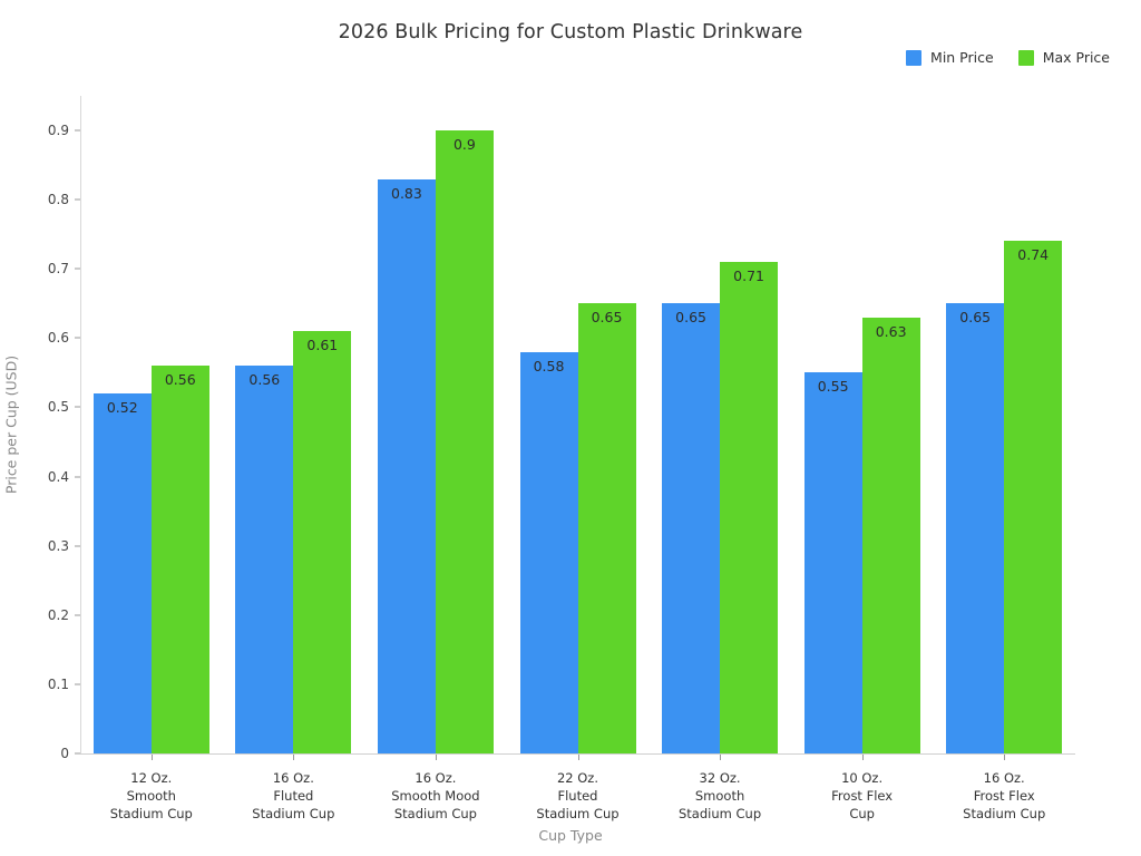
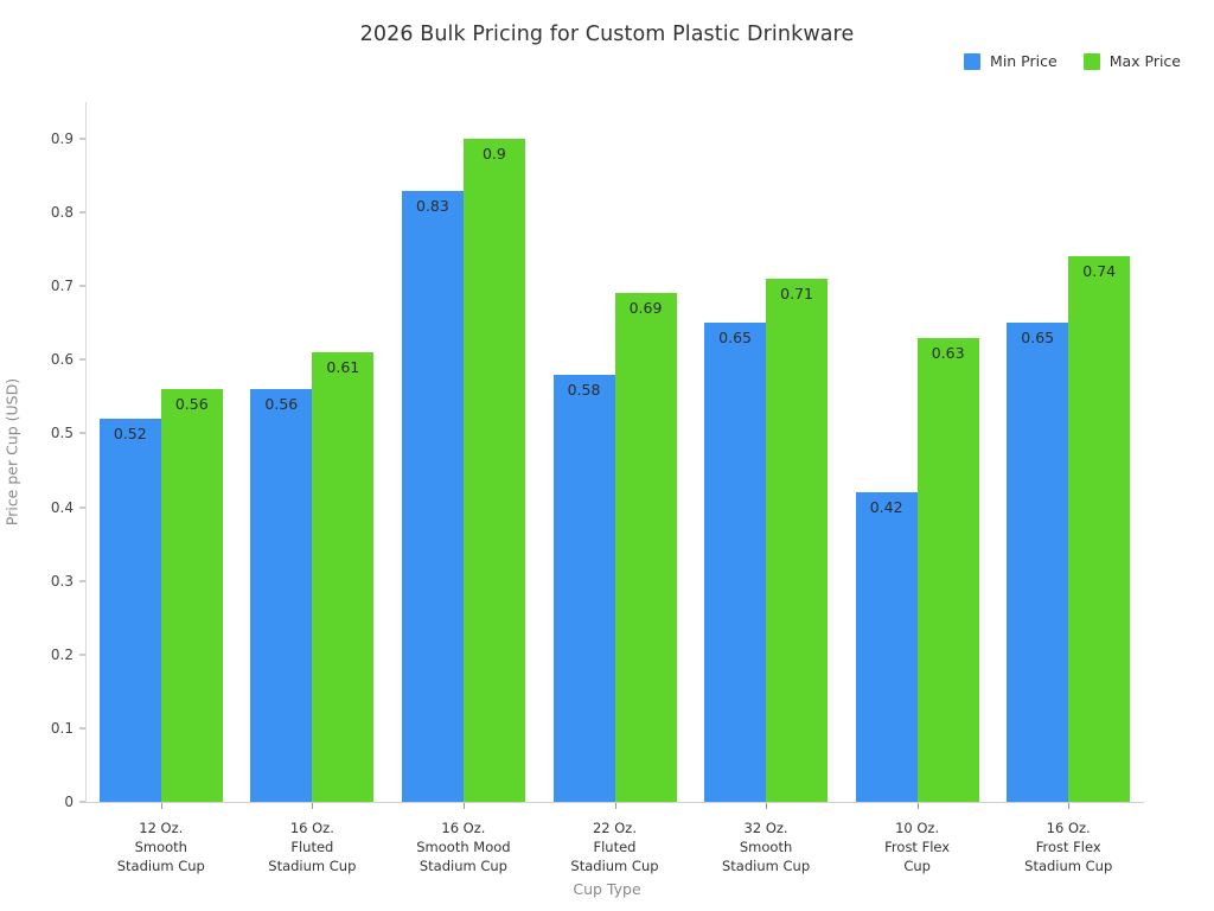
Max Price/22 Oz. Fluted Stadium Cup: 0.65 -> 0.69
Min Price/10 Oz. Frost Flex Cup: 0.55 -> 0.42
